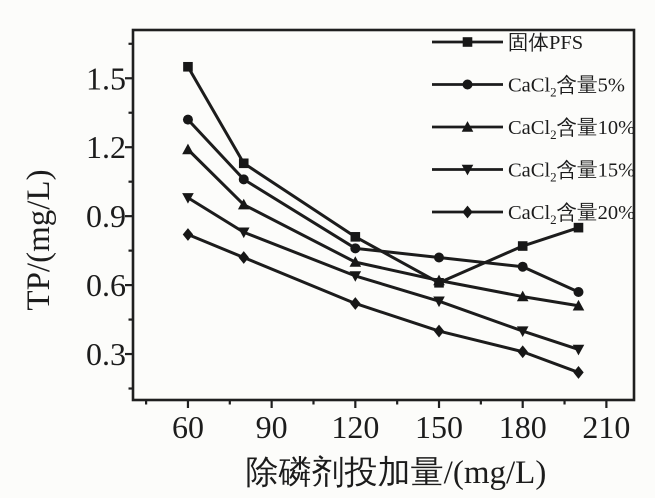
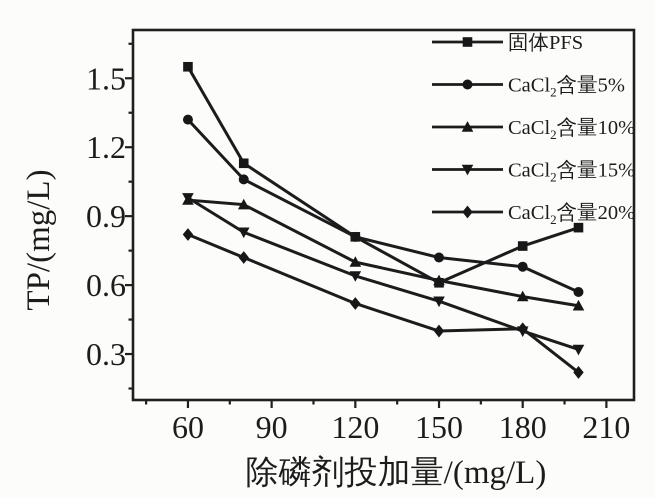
CaCl2含量10%/60: 1.19 -> 0.97
CaCl2含量5%/120: 0.76 -> 0.81
CaCl2含量20%/180: 0.31 -> 0.41
